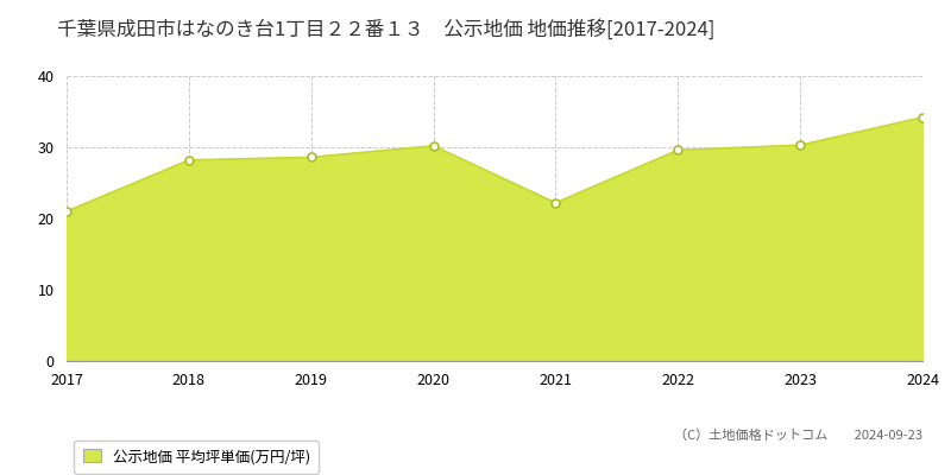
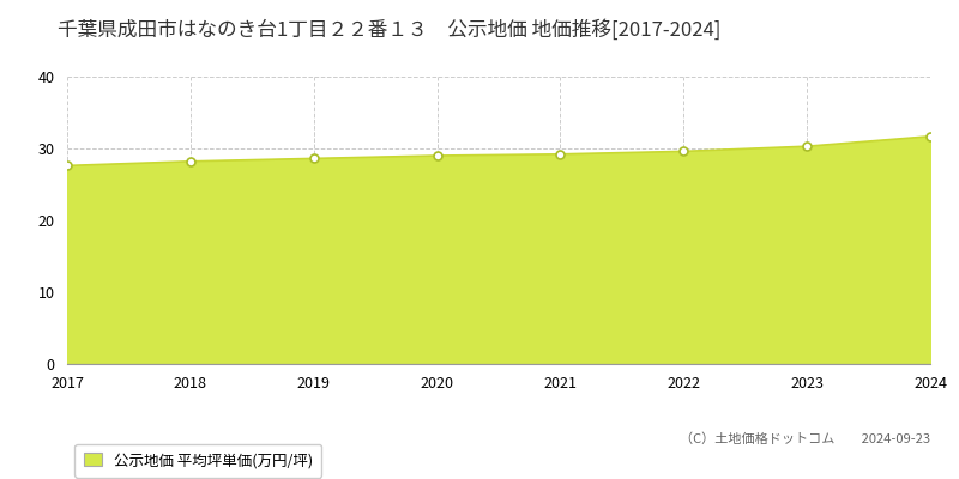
2017: 21.0 -> 27.6
2020: 30.2 -> 29.0
2021: 22.2 -> 29.2
2024: 34.2 -> 31.7
